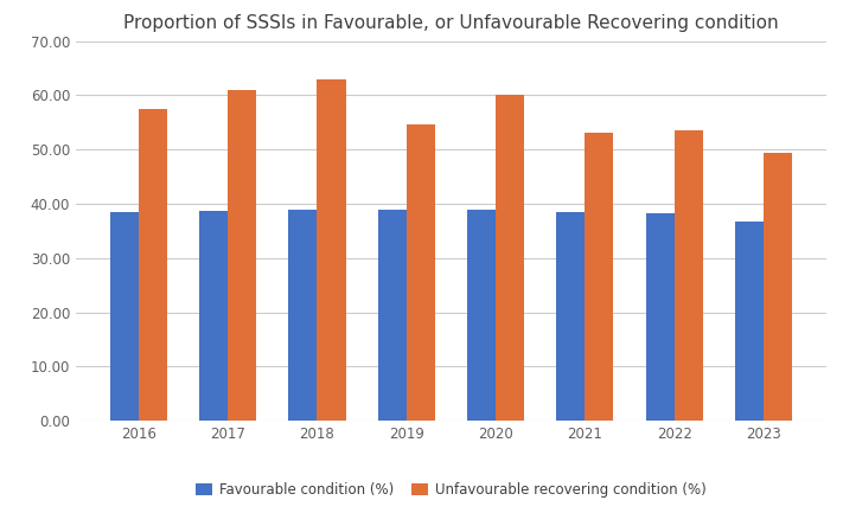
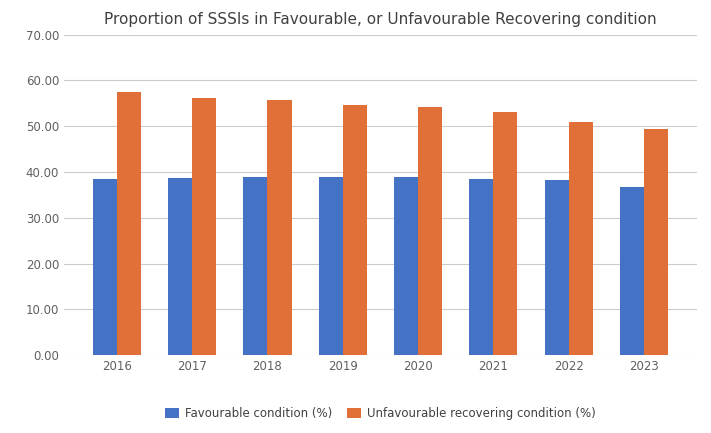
Unfavourable recovering condition (%)/2017: 61.0 -> 56.1
Unfavourable recovering condition (%)/2018: 63.0 -> 55.7
Unfavourable recovering condition (%)/2020: 60.0 -> 54.3
Unfavourable recovering condition (%)/2022: 53.5 -> 51.0
